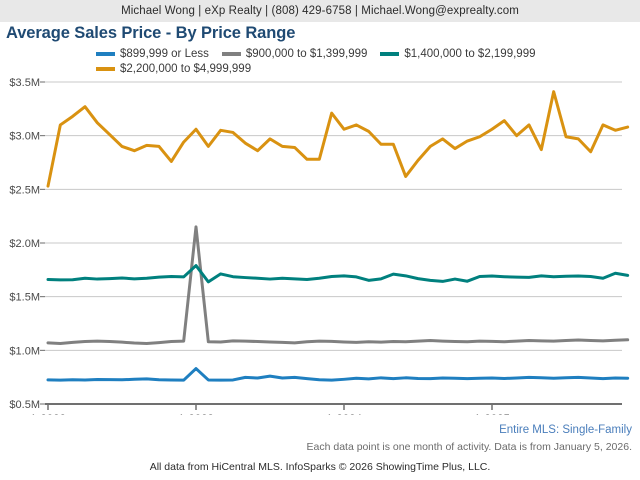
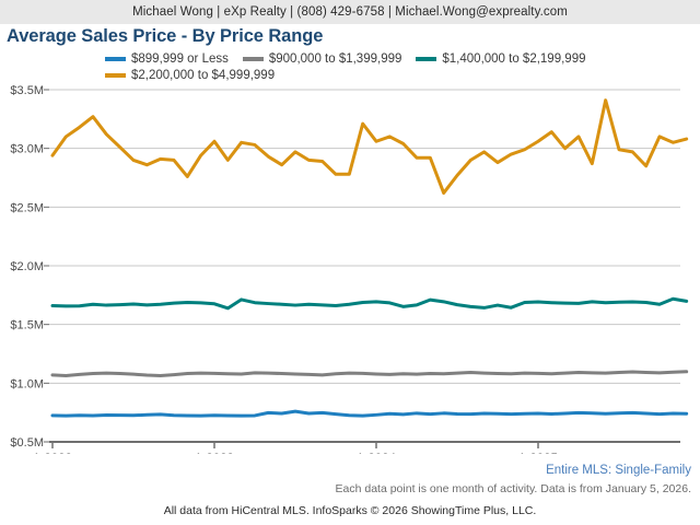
$2,200,000 to $4,999,999/1-2022: $2.53M -> $2.94M
$899,999 or Less/1-2023: $0.83M -> $0.73M
$900,000 to $1,399,999/1-2023: $2.15M -> $1.08M
$1,400,000 to $2,199,999/1-2023: $1.79M -> $1.68M
